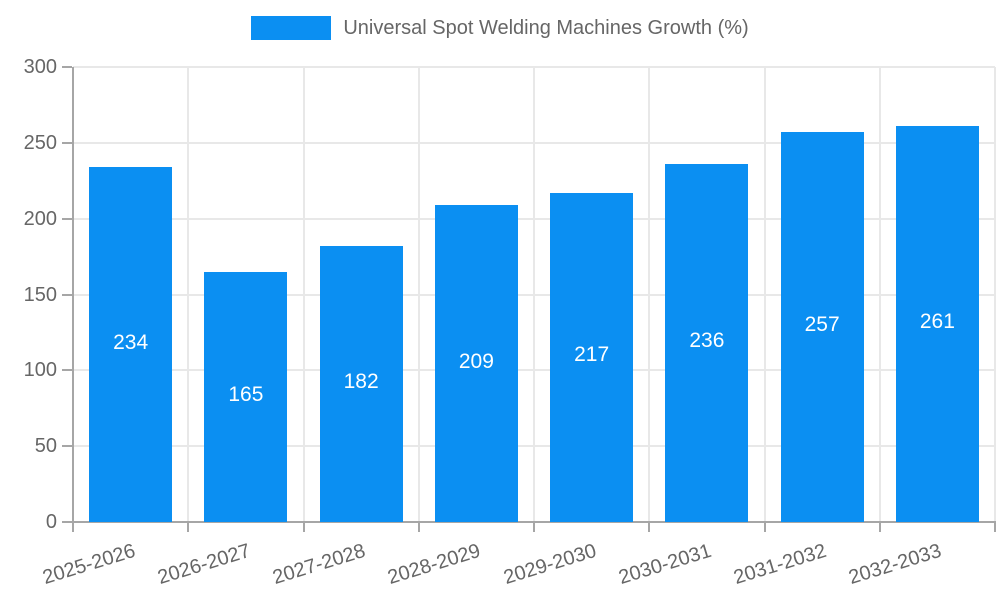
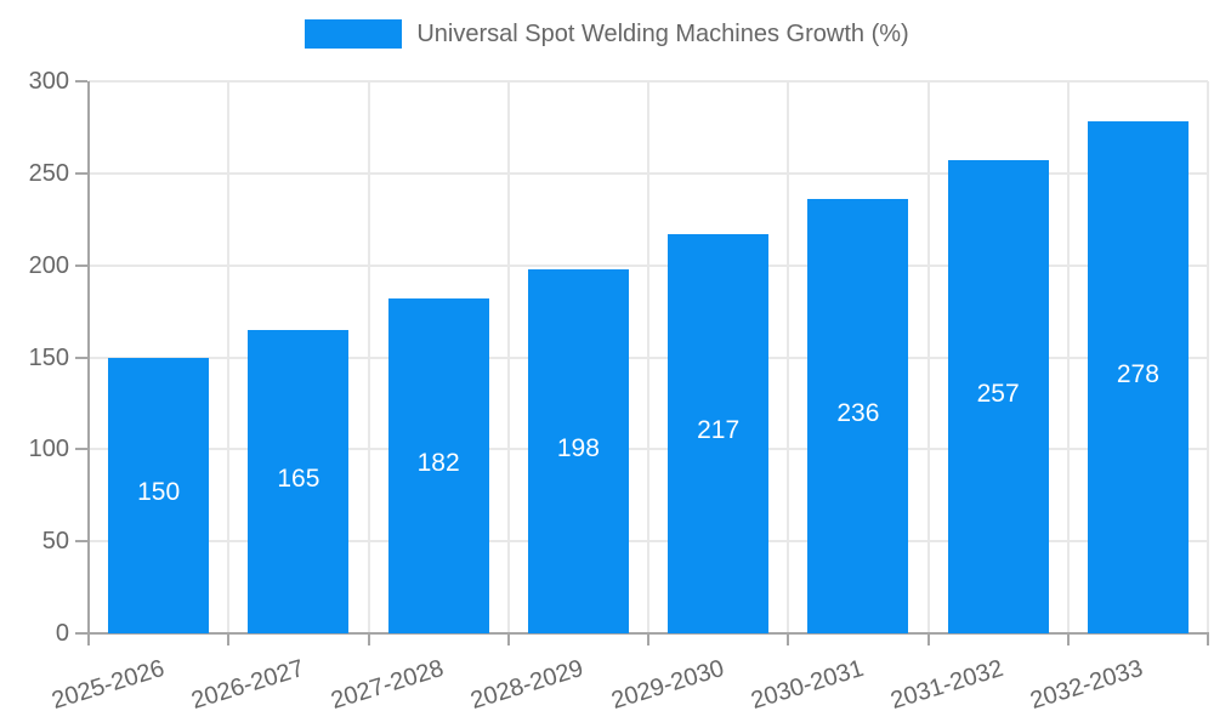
2025-2026: 234 -> 150
2028-2029: 209 -> 198
2032-2033: 261 -> 278
